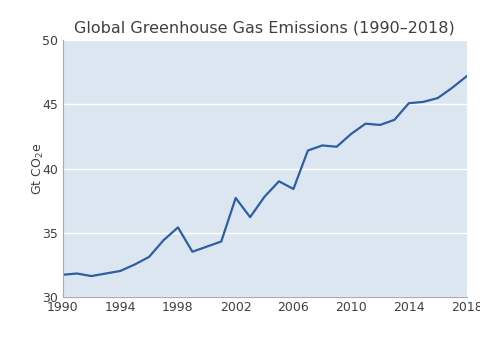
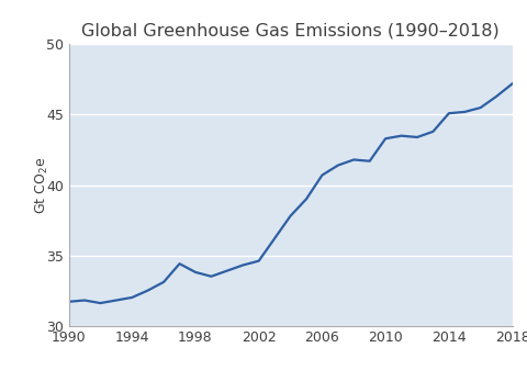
1998: 35.4 -> 33.8
2002: 37.7 -> 34.6
2006: 38.4 -> 40.7
2010: 42.7 -> 43.3
